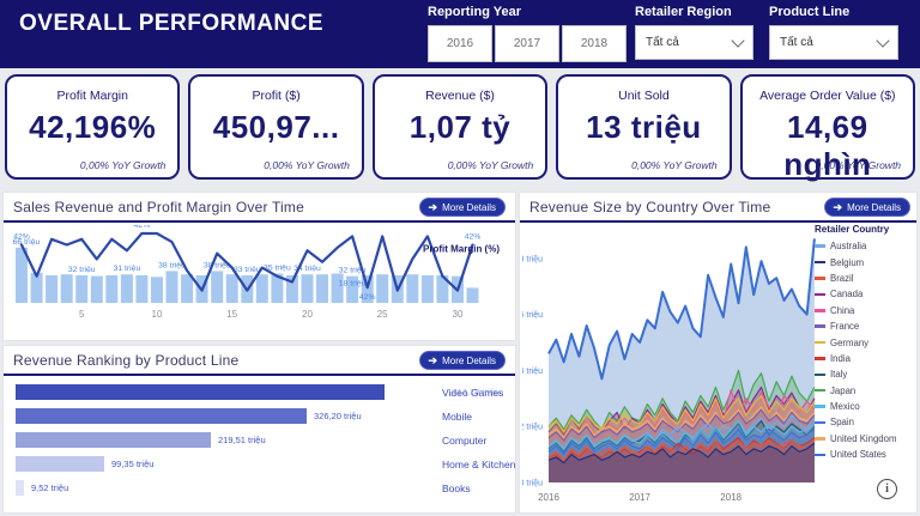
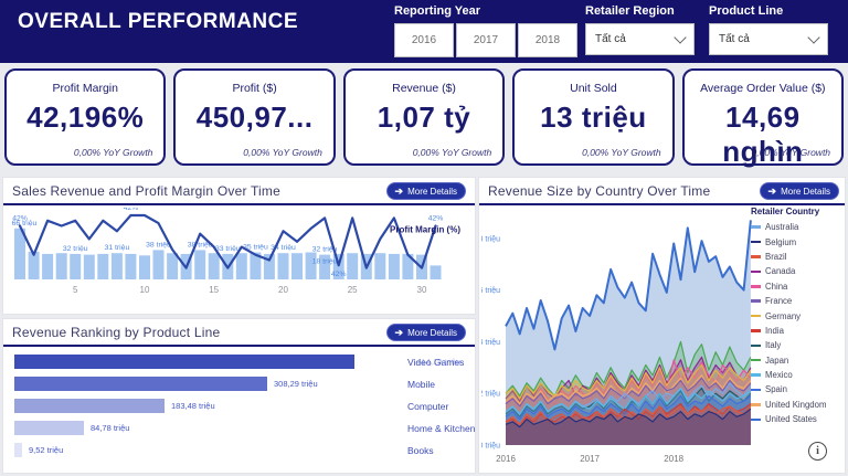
Revenue Ranking by Product Line/Mobile: 326,20 -> 308,29
Revenue Ranking by Product Line/Computer: 219,51 -> 183,48
Revenue Ranking by Product Line/Home & Kitchen: 99,35 -> 84,78
